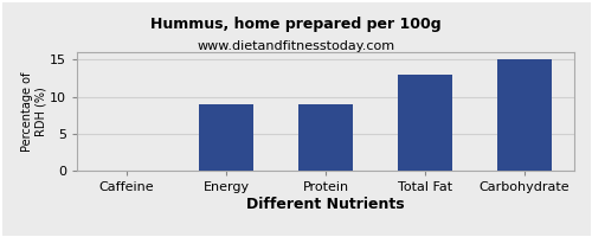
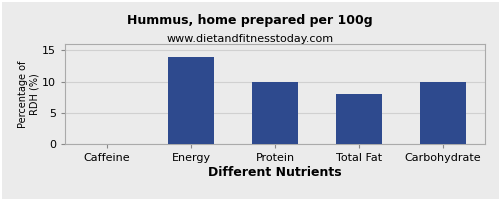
Energy: 9 -> 14
Protein: 9 -> 10
Total Fat: 13 -> 8
Carbohydrate: 15 -> 10
